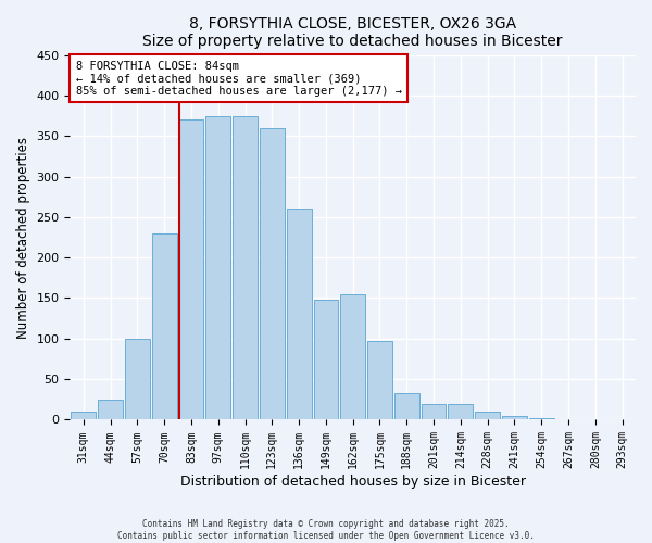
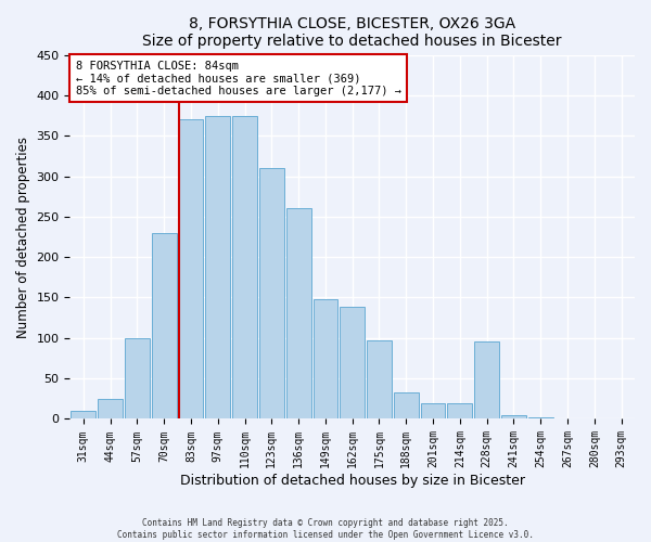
123sqm: 360 -> 310
162sqm: 155 -> 138
228sqm: 10 -> 96
